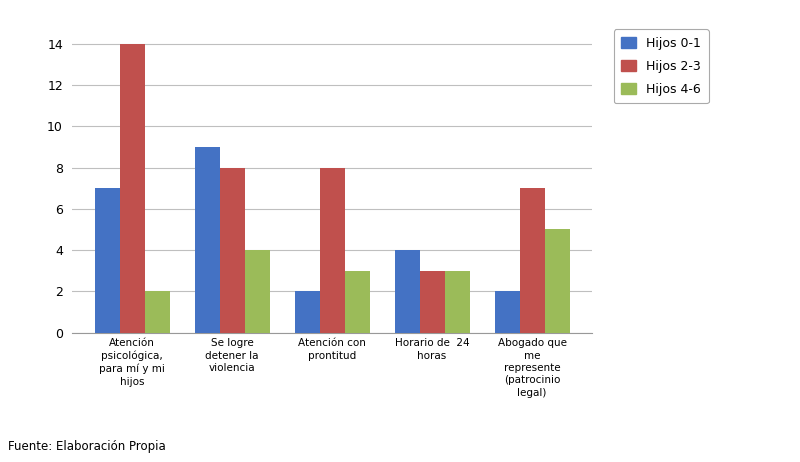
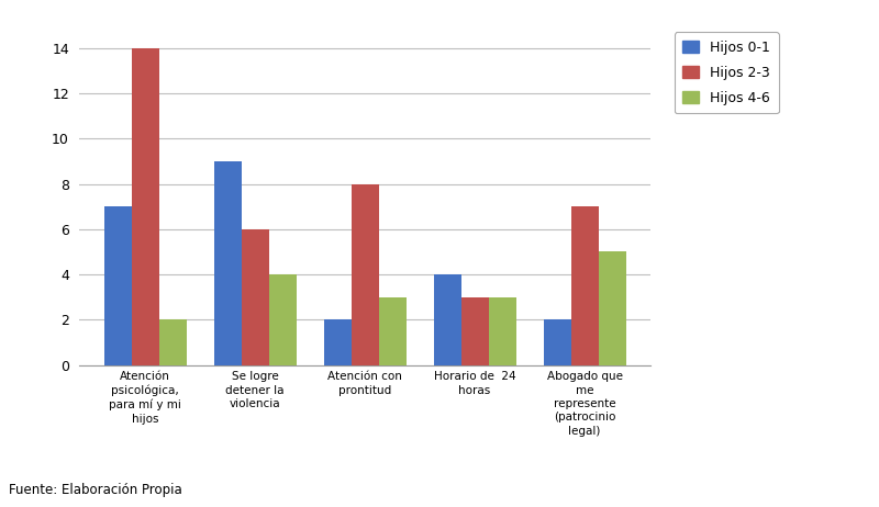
Hijos 2-3/Se logre detener la violencia: 8 -> 6
